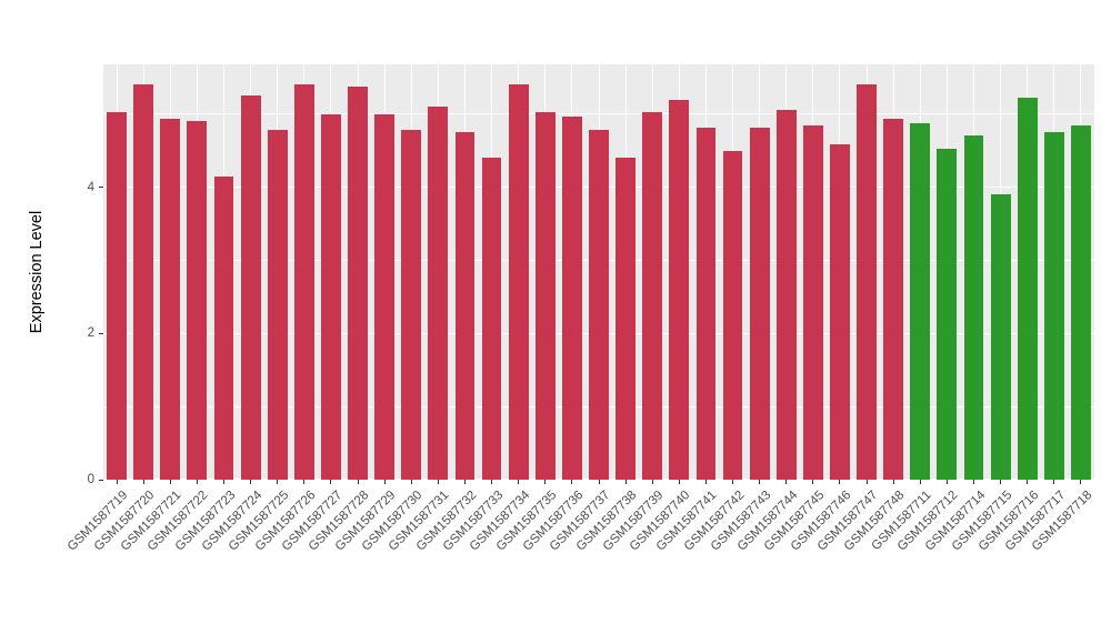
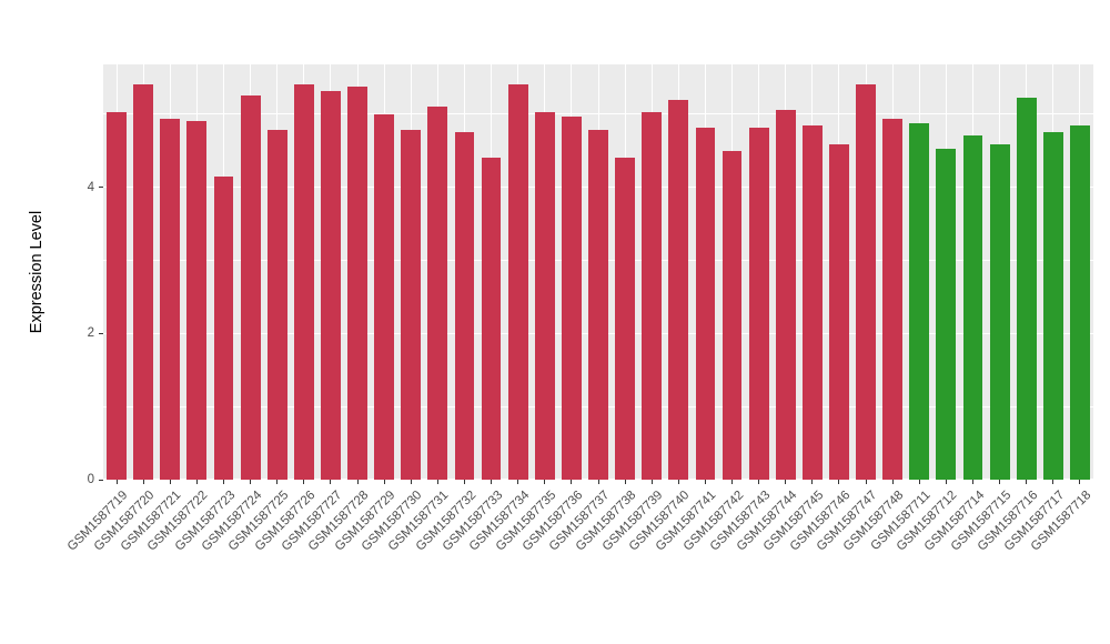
GSM1587727: 5.0 -> 5.3
GSM1587715: 3.9 -> 4.6
